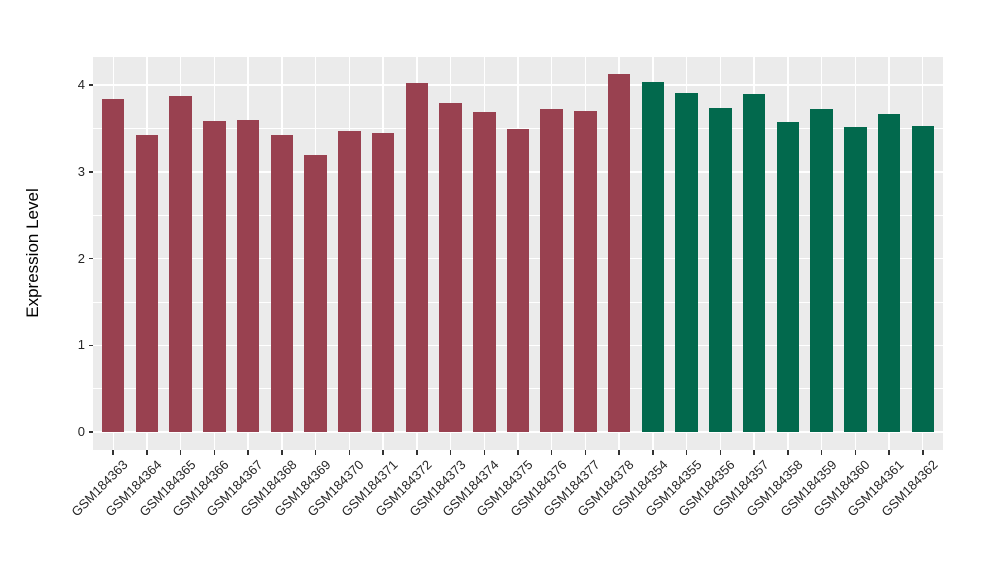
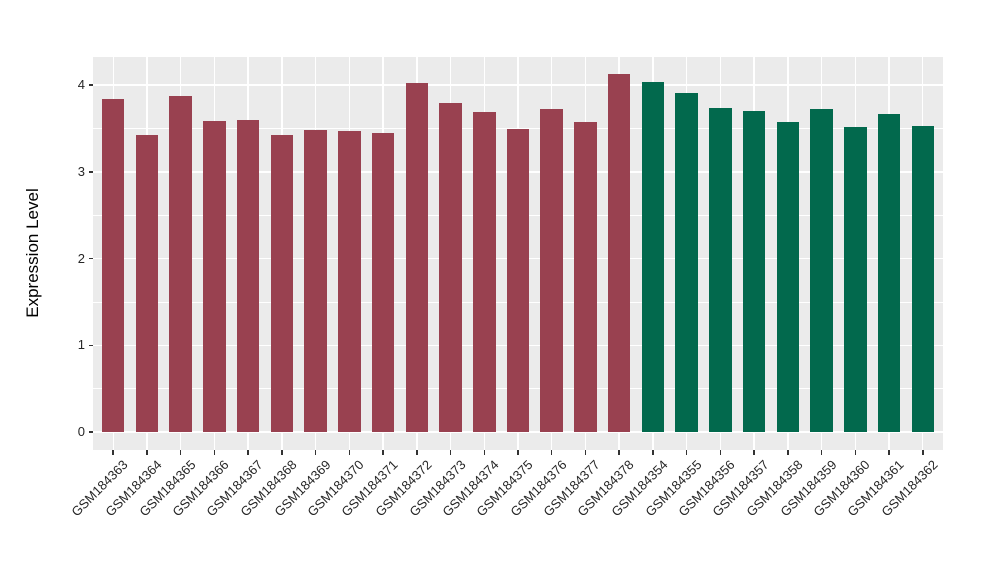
GSM184369: 3.2 -> 3.5
GSM184377: 3.7 -> 3.6
GSM184357: 3.9 -> 3.7
